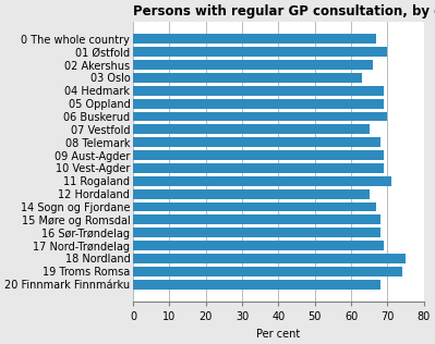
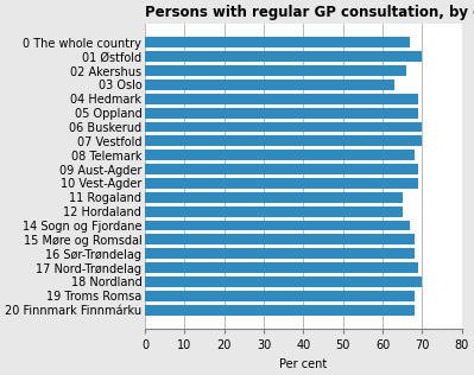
07 Vestfold: 65 -> 70
11 Rogaland: 71 -> 65
18 Nordland: 75 -> 70
19 Troms Romsa: 74 -> 68
